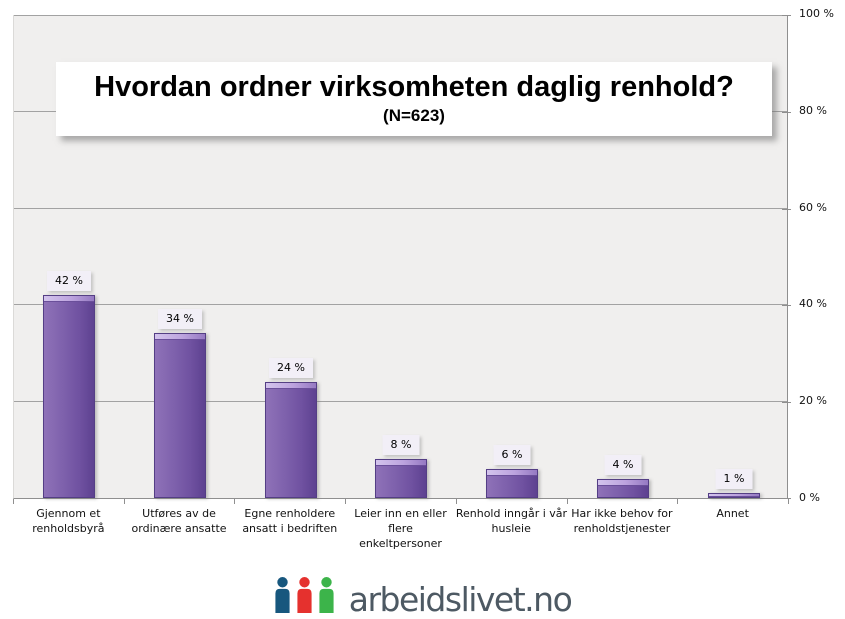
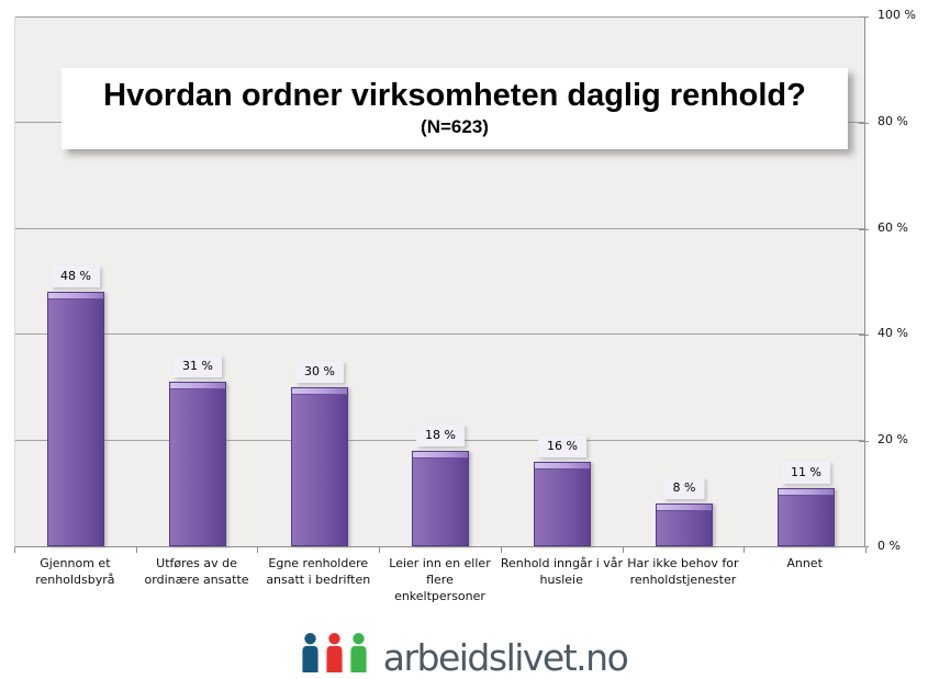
Gjennom et renholdsbyrå: 42 -> 48
Utføres av de ordinære ansatte: 34 -> 31
Egne renholdere ansatt i bedriften: 24 -> 30
Leier inn en eller flere enkeltpersoner: 8 -> 18
Renhold inngår i vår husleie: 6 -> 16
Har ikke behov for renholdstjenester: 4 -> 8
Annet: 1 -> 11
